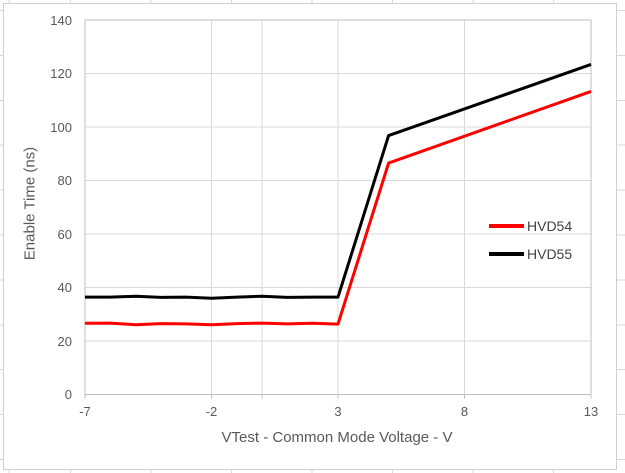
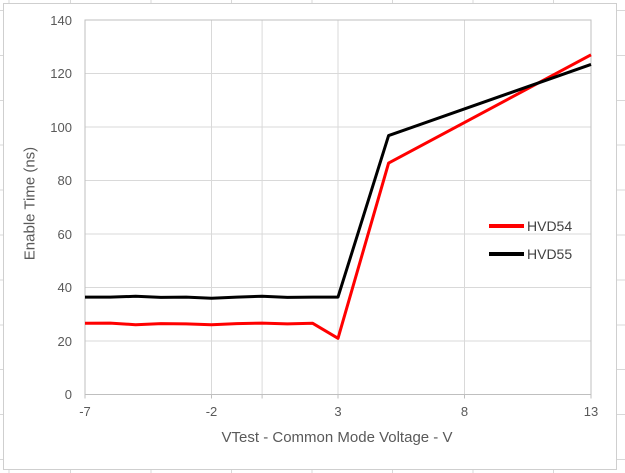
HVD54/3: 26 -> 21
HVD54/13: 113 -> 127
